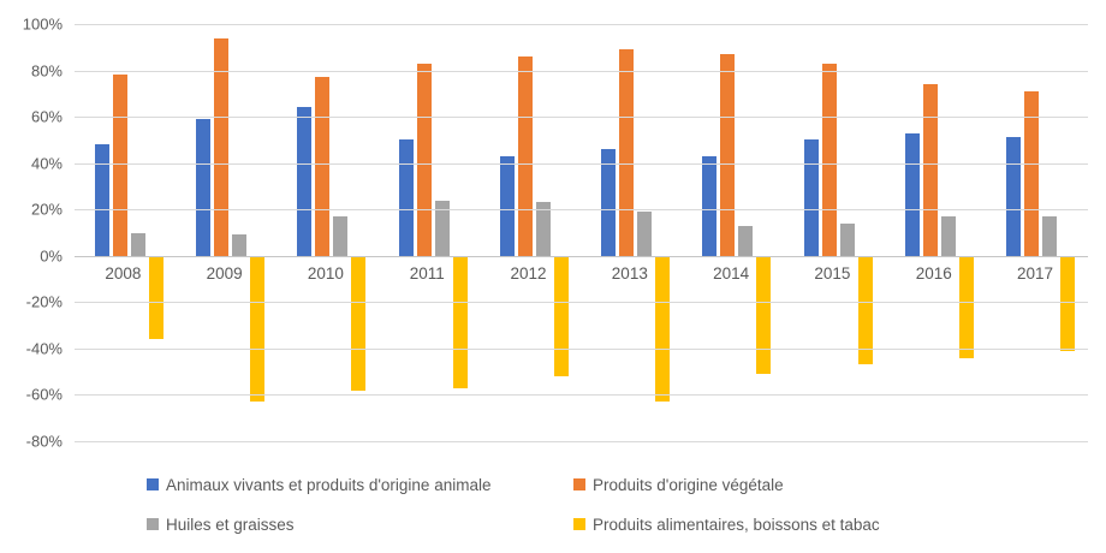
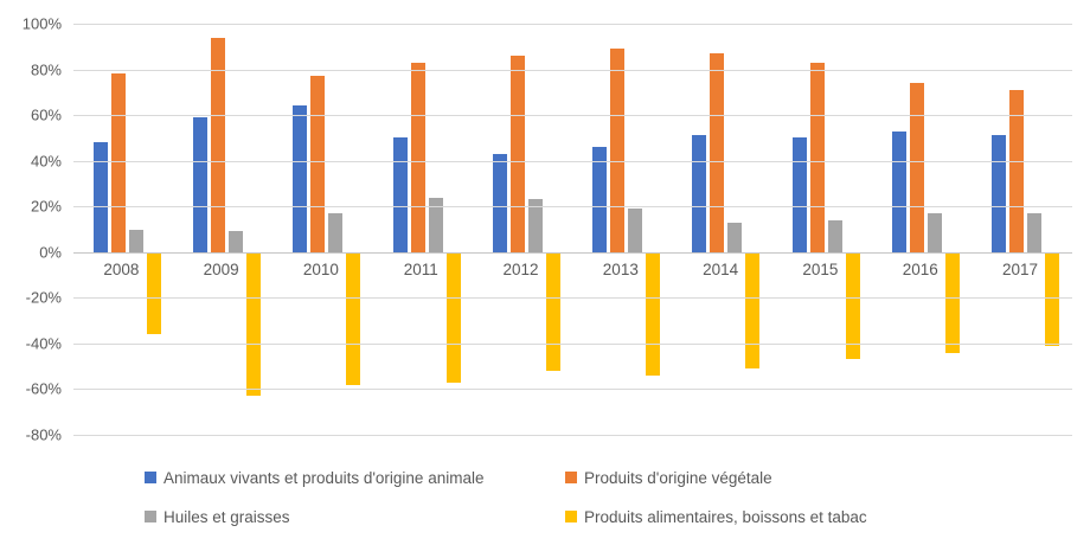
Produits alimentaires, boissons et tabac/2013: -63% -> -54%
Animaux vivants et produits d'origine animale/2014: 43% -> 51%
